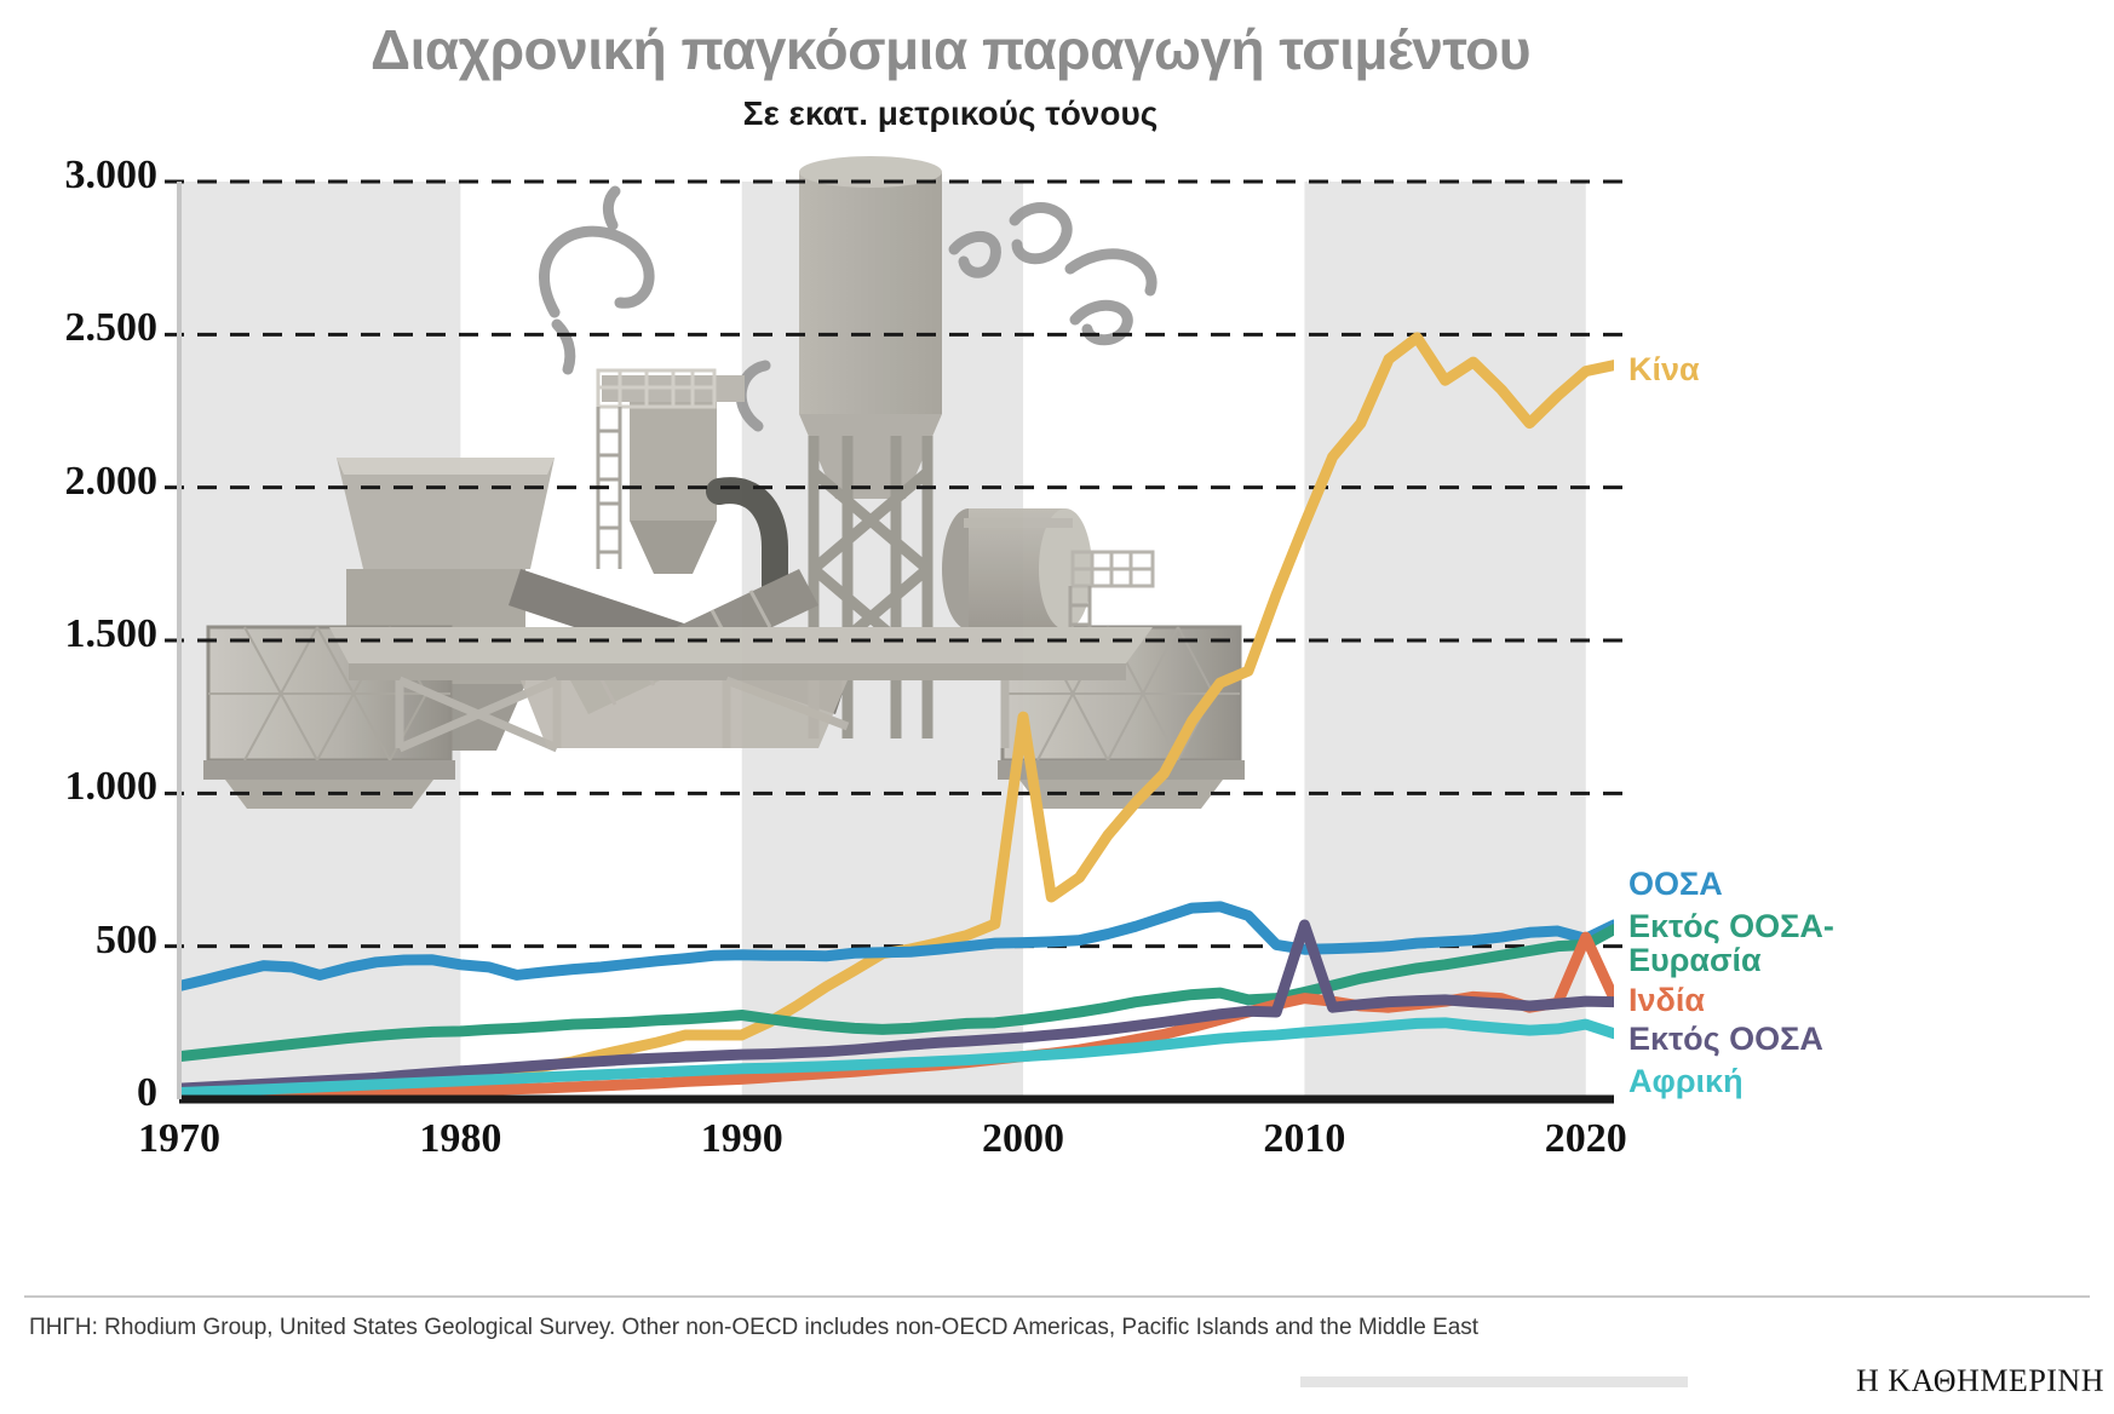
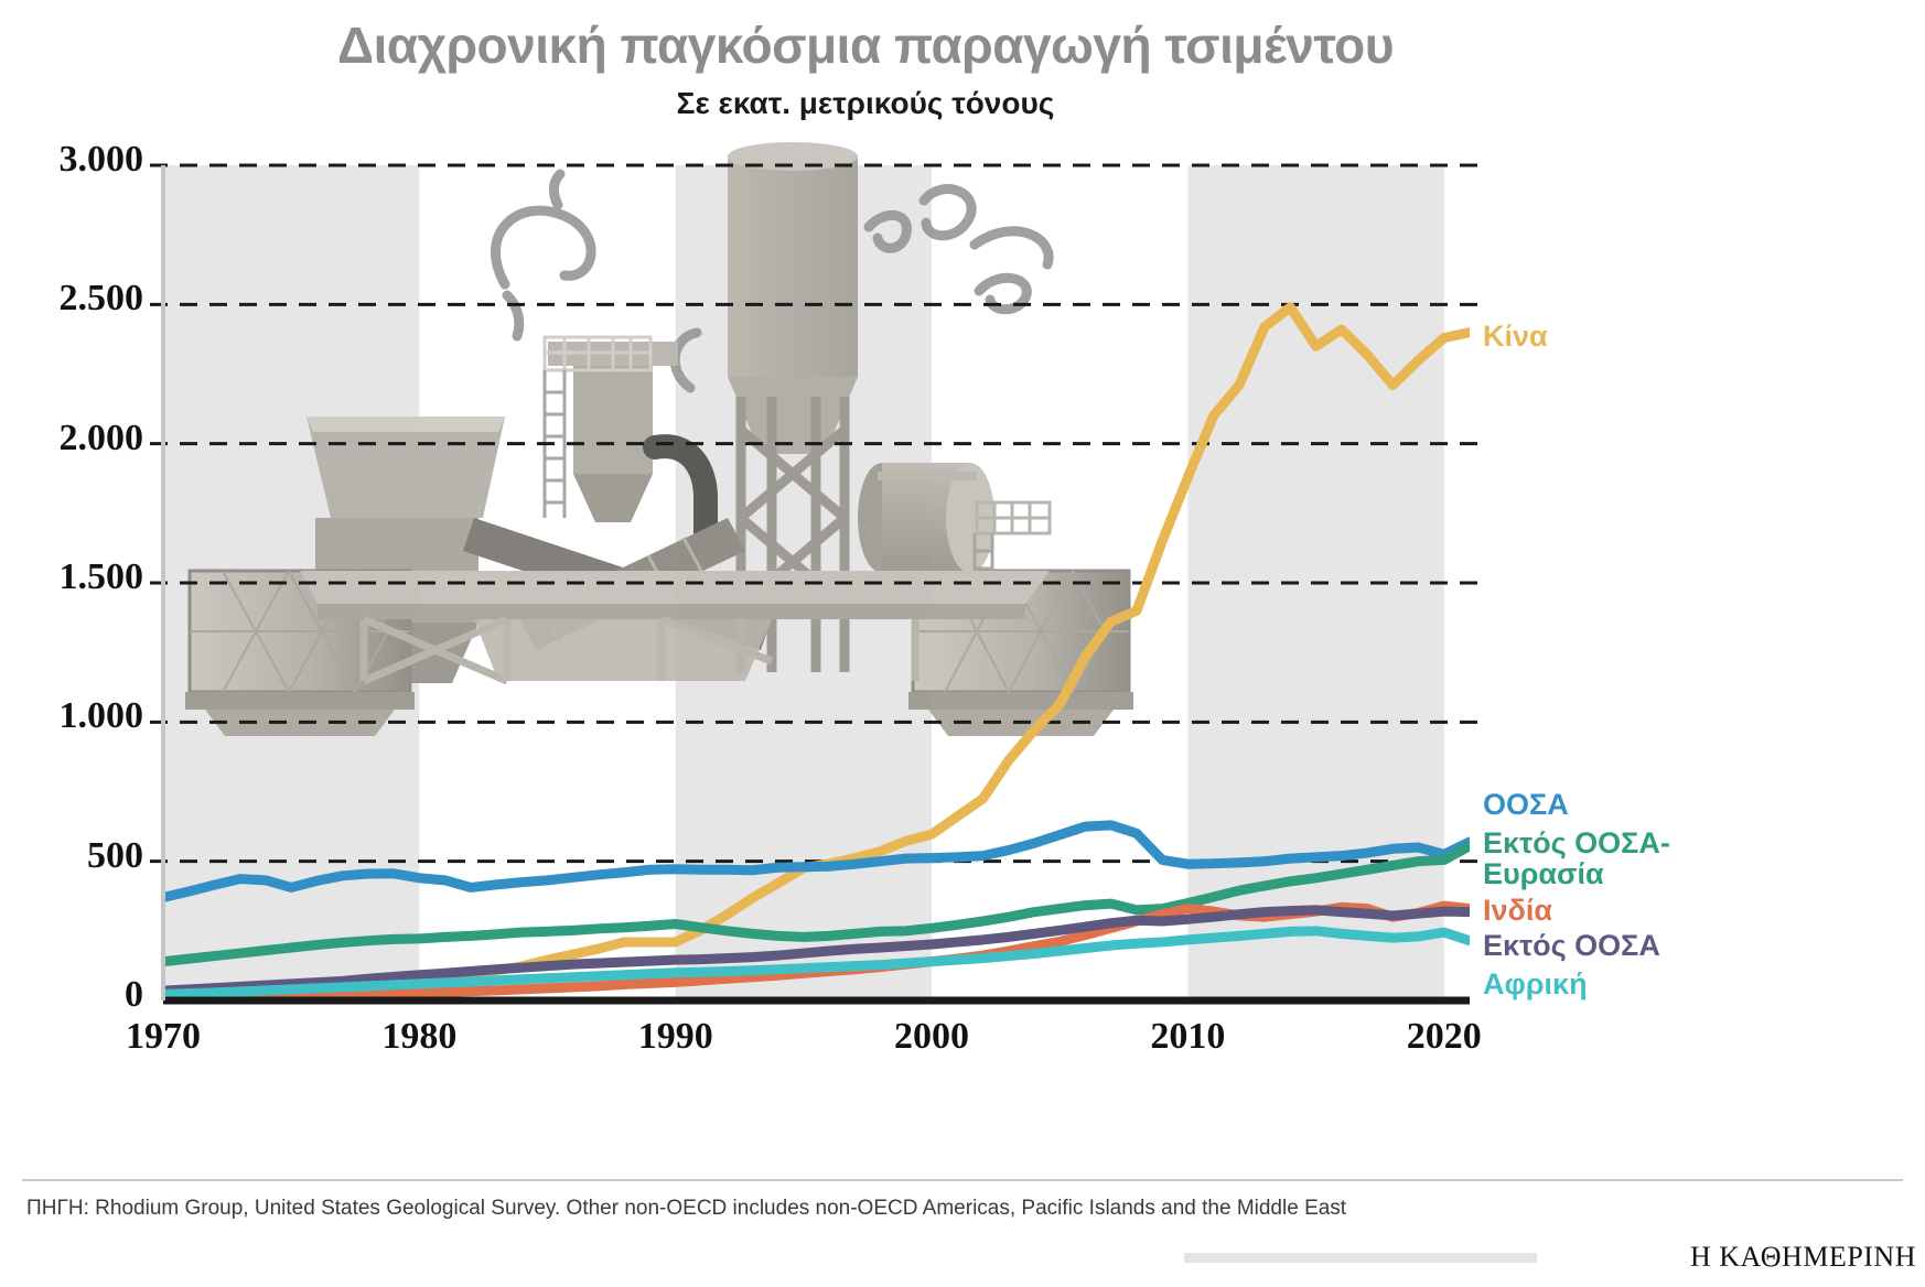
Κίνα/2000: 1250 -> 600
Εκτός ΟΟΣΑ/2010: 570 -> 290
Ινδία/2020: 530 -> 340
